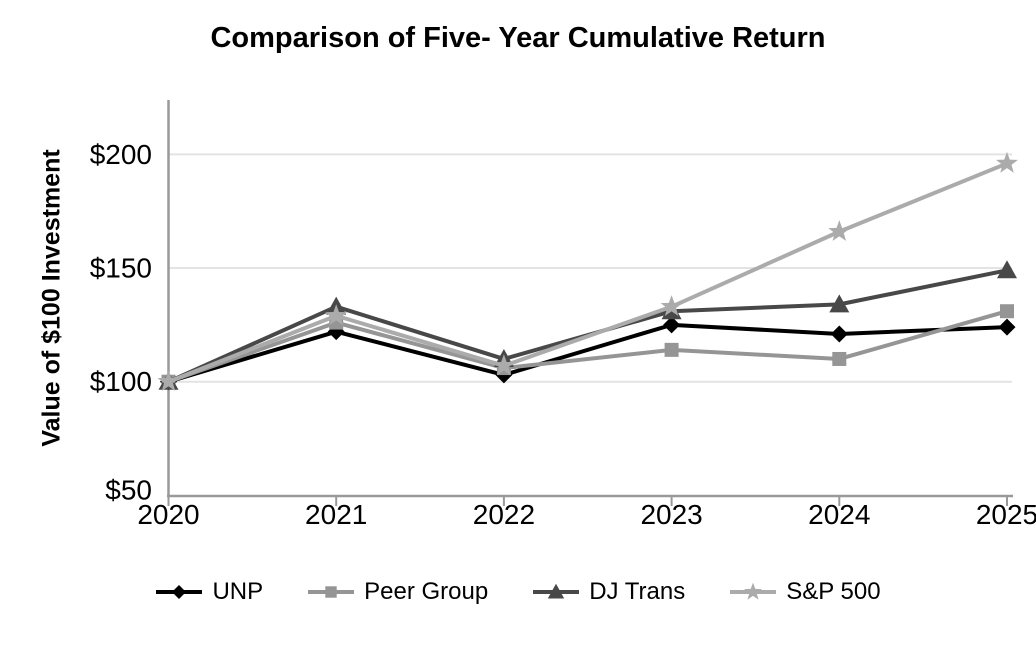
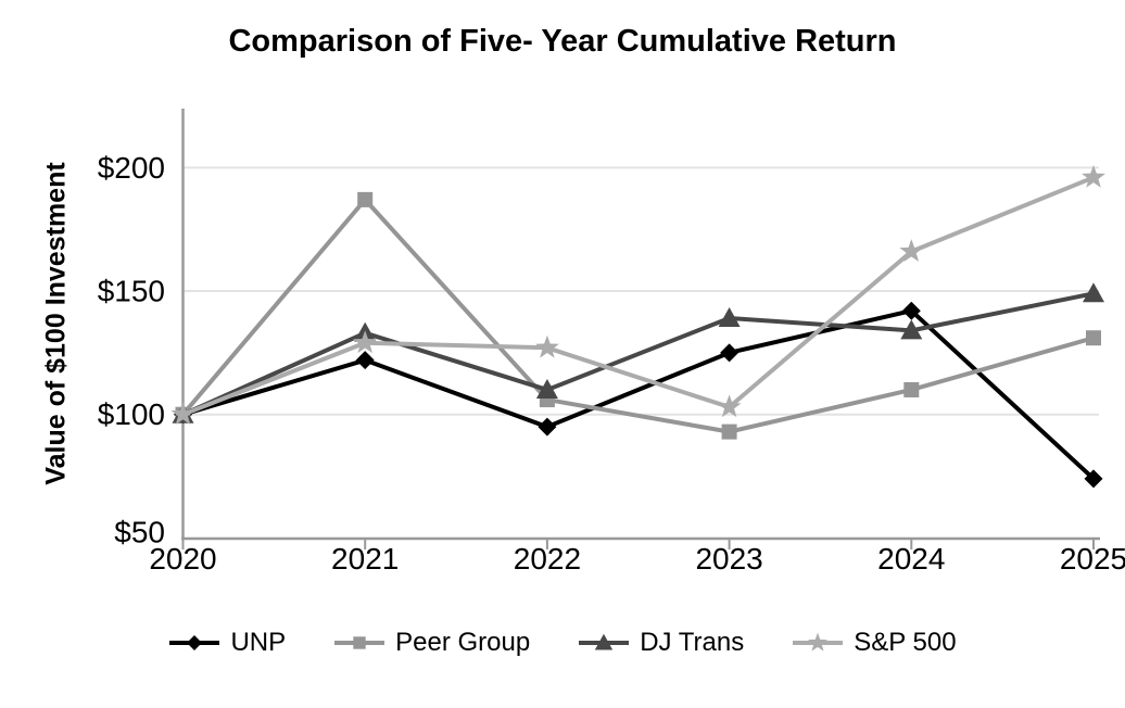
Peer Group/2021: $126 -> $187
UNP/2022: $103 -> $95
S&P 500/2022: $107 -> $127
Peer Group/2023: $114 -> $93
DJ Trans/2023: $131 -> $139
S&P 500/2023: $133 -> $103
UNP/2024: $121 -> $142
UNP/2025: $124 -> $74
